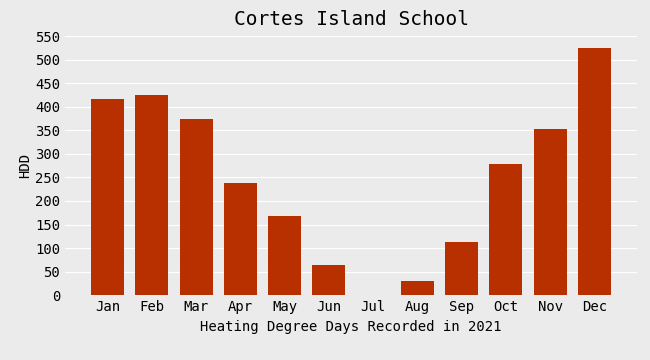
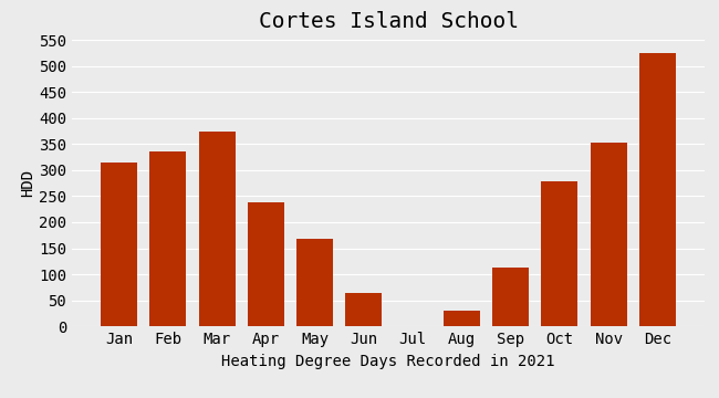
Jan: 416 -> 315
Feb: 424 -> 335
